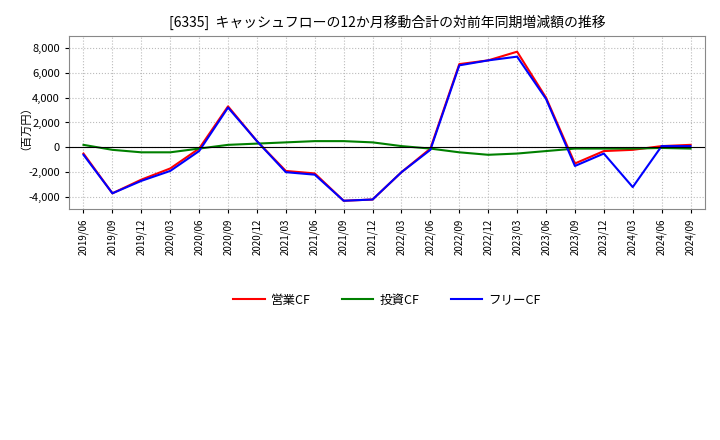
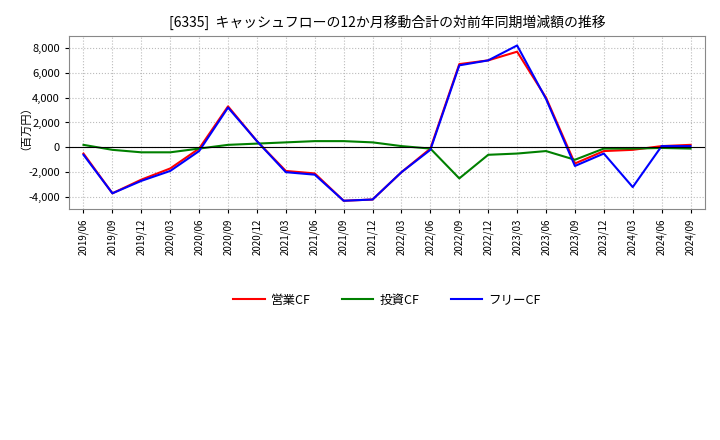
投資CF/2022/09: -400 -> -2,500
フリーCF/2023/03: 7,300 -> 8,200
投資CF/2023/09: -100 -> -1,000
